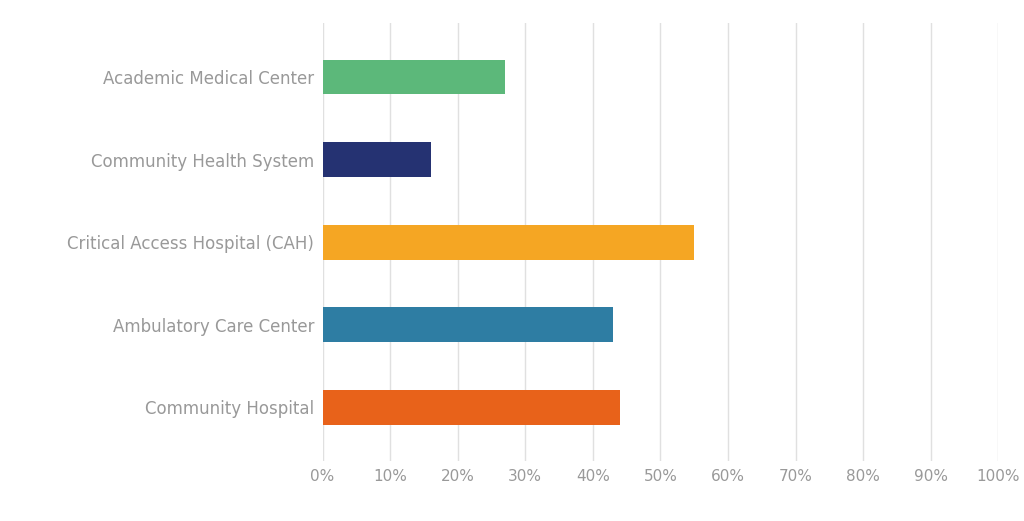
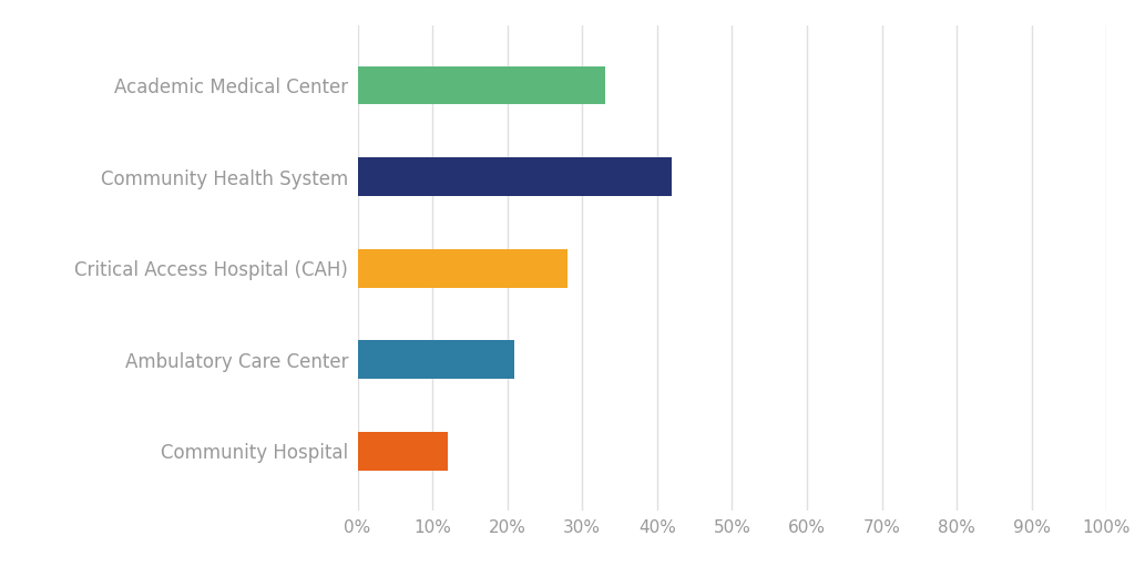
Academic Medical Center: 27% -> 33%
Community Health System: 16% -> 42%
Critical Access Hospital (CAH): 55% -> 28%
Ambulatory Care Center: 43% -> 21%
Community Hospital: 44% -> 12%
